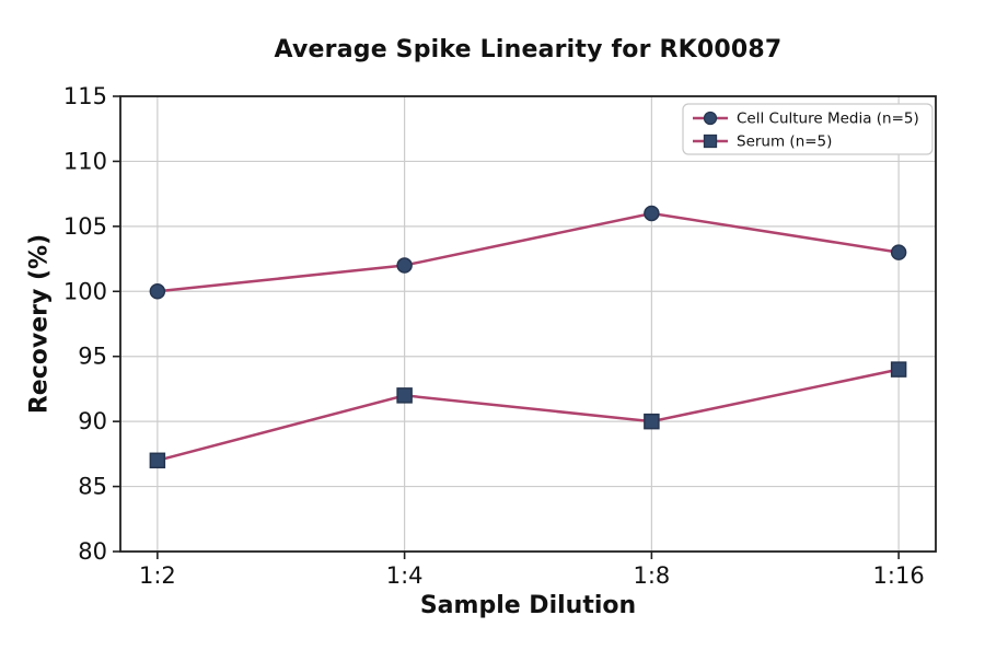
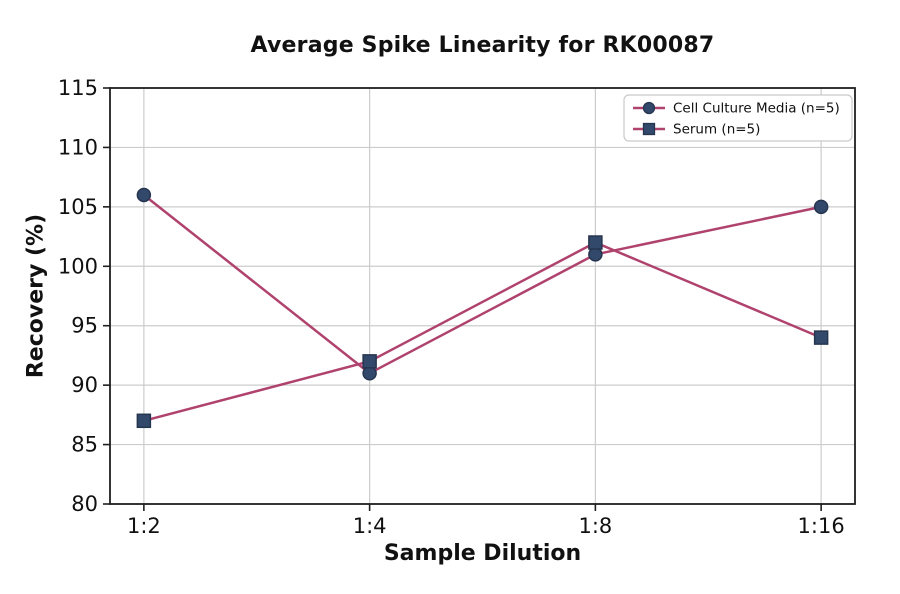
Cell Culture Media (n=5)/1:2: 100 -> 106
Cell Culture Media (n=5)/1:4: 102 -> 91
Cell Culture Media (n=5)/1:8: 106 -> 101
Serum (n=5)/1:8: 90 -> 102
Cell Culture Media (n=5)/1:16: 103 -> 105
